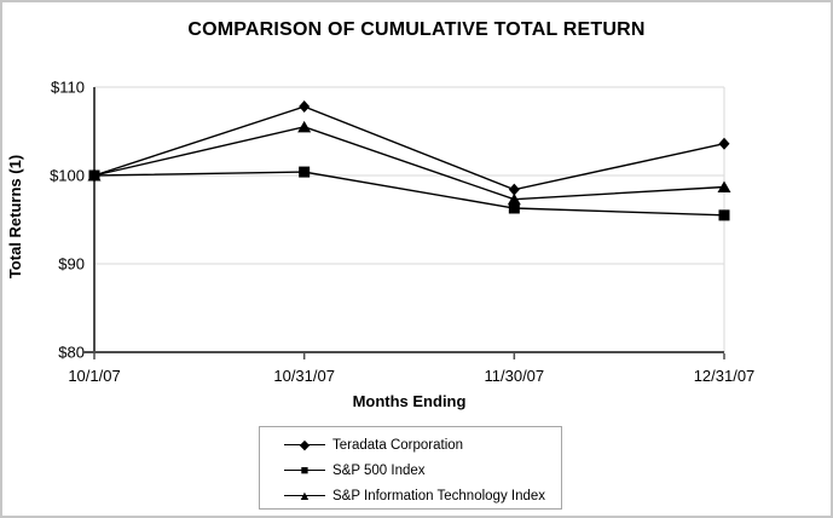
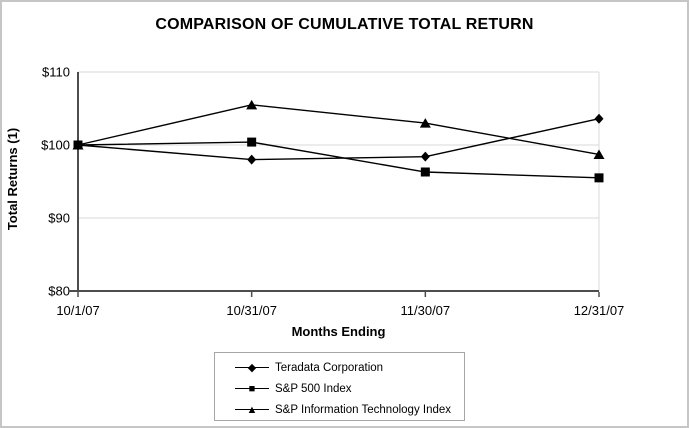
Teradata Corporation/10/31/07: $108 -> $98
S&P Information Technology Index/11/30/07: $97 -> $103
